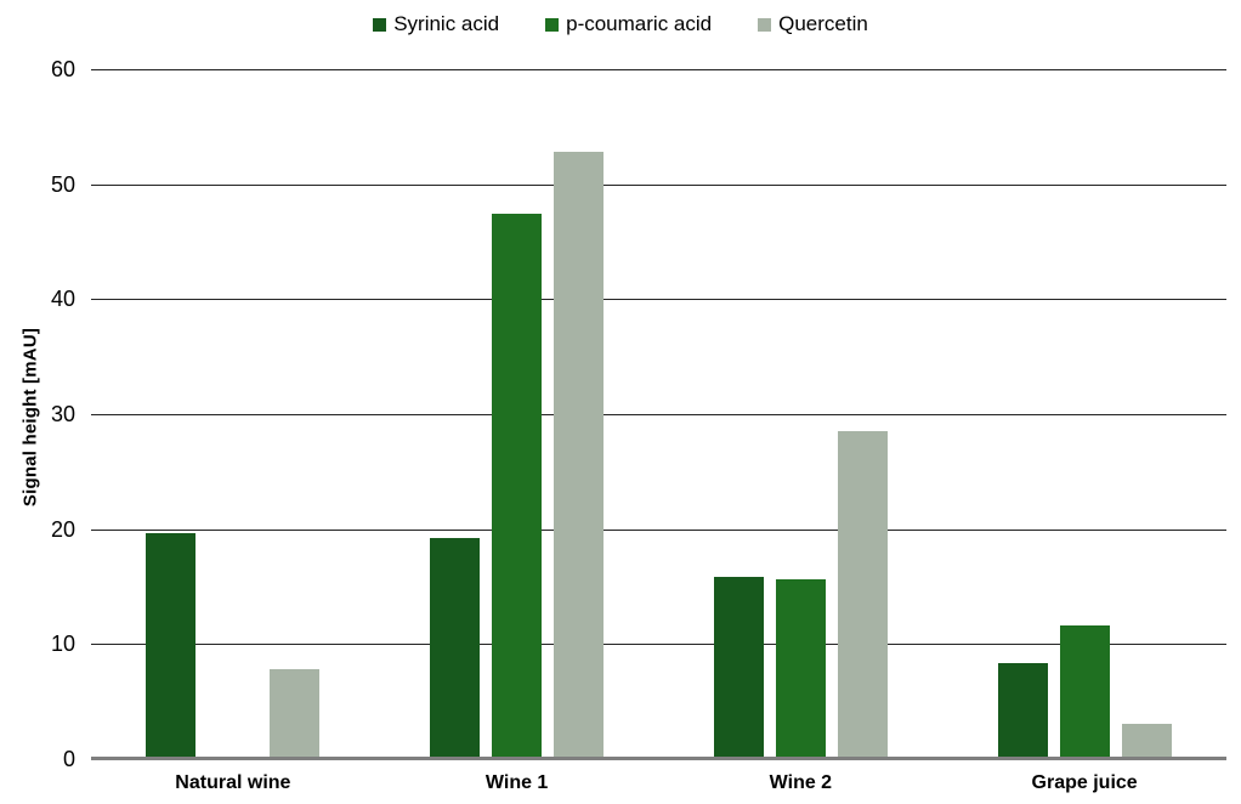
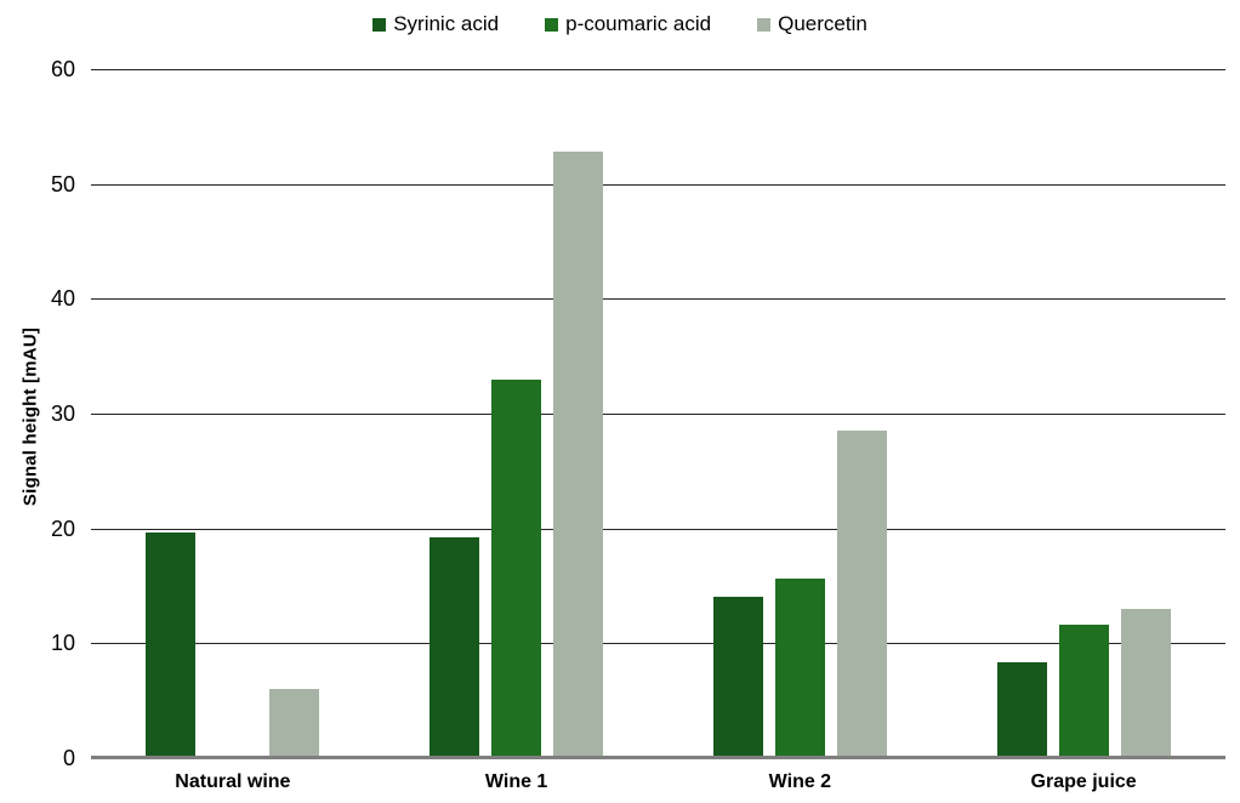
Quercetin/Natural wine: 8 -> 6
p-coumaric acid/Wine 1: 47 -> 33
Syrinic acid/Wine 2: 16 -> 14
Quercetin/Grape juice: 3 -> 13
